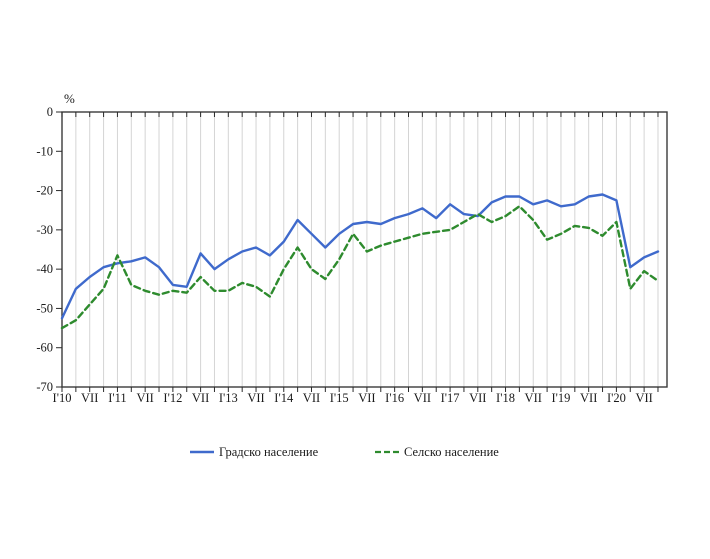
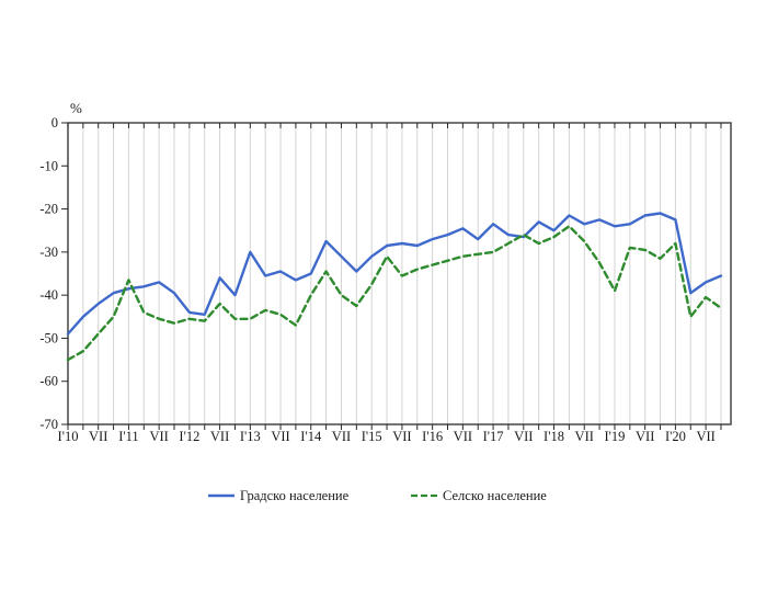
Градско население/I'10: -52 -> -49
Градско население/I'13: -38 -> -30
Градско население/I'14: -33 -> -35
Градско население/I'18: -22 -> -25
Селско население/I'19: -31 -> -39
